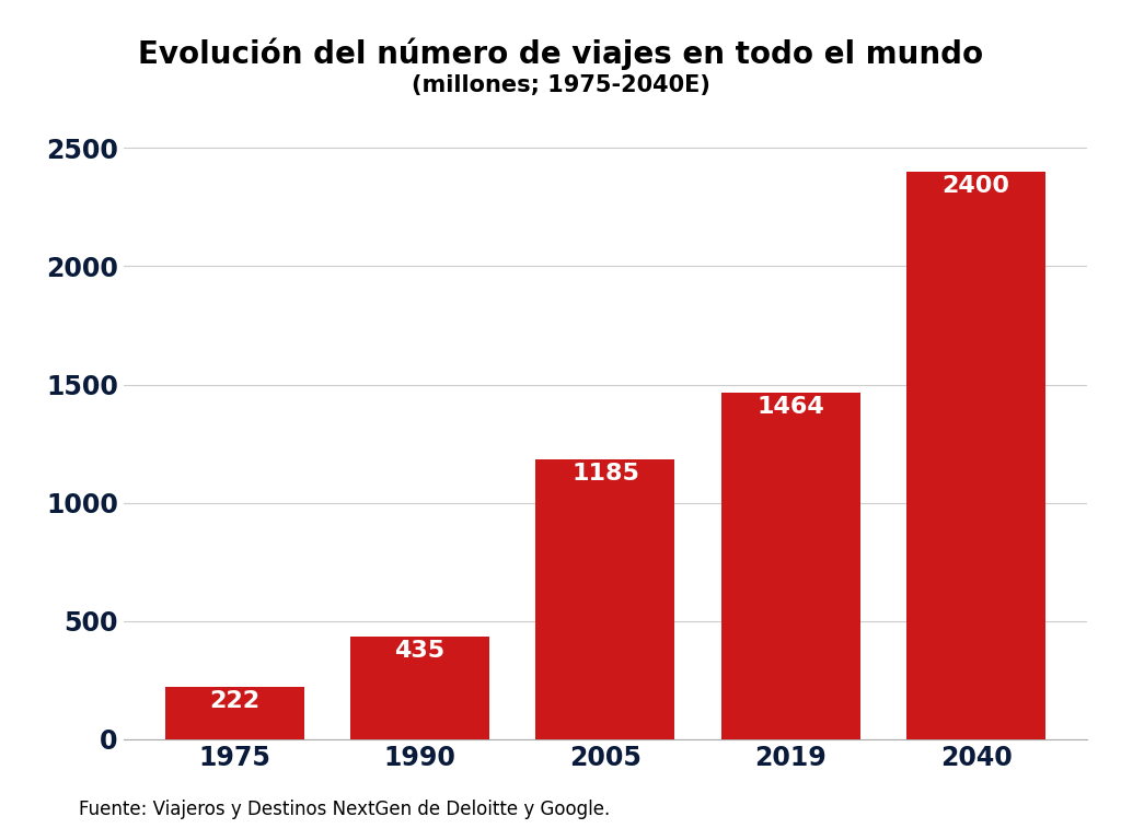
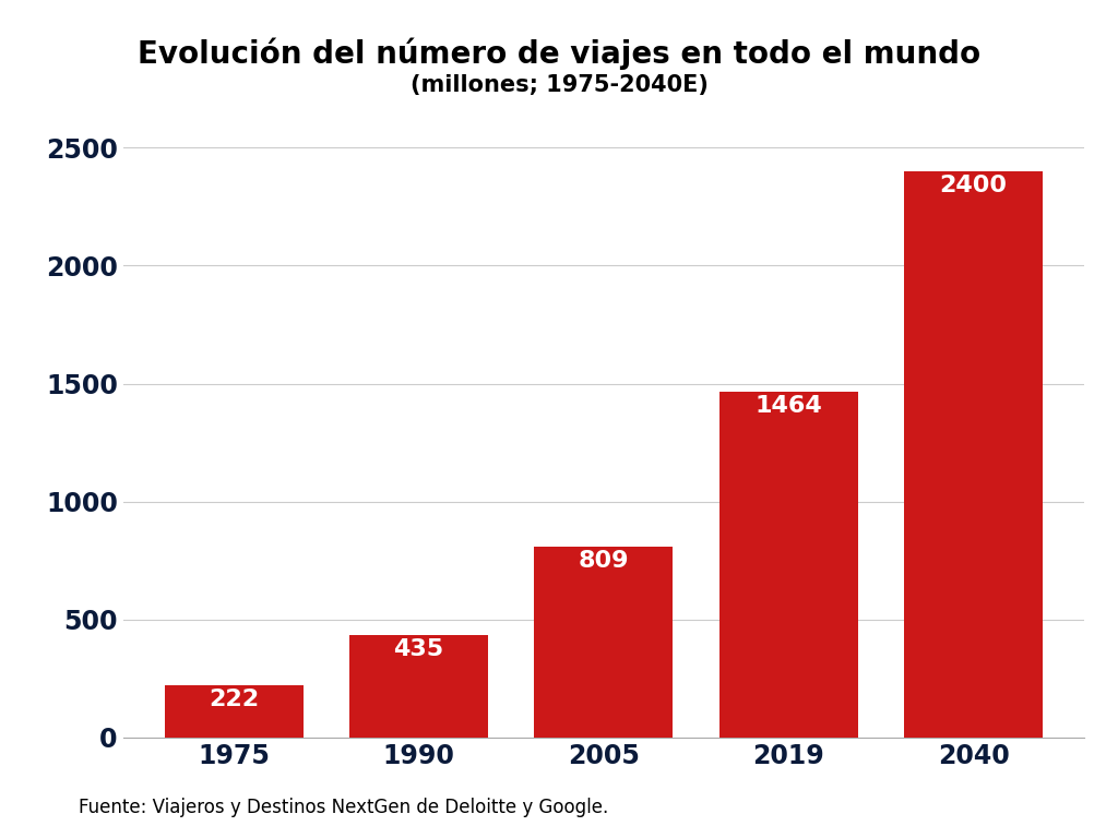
2005: 1185 -> 809
